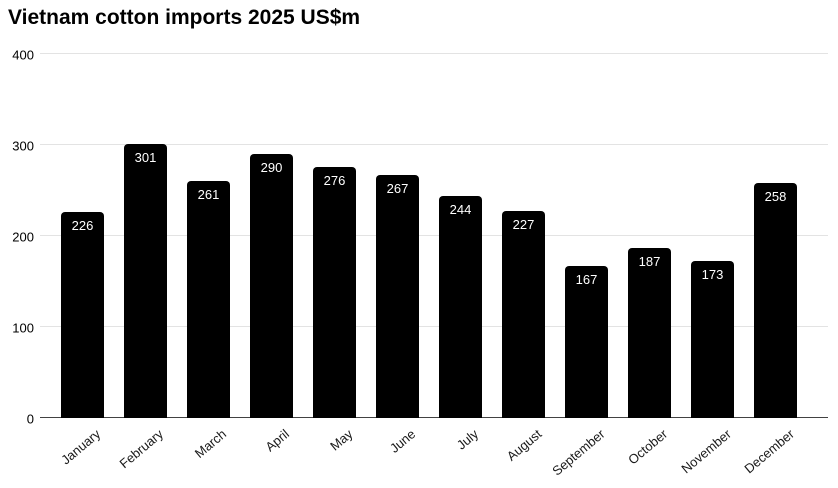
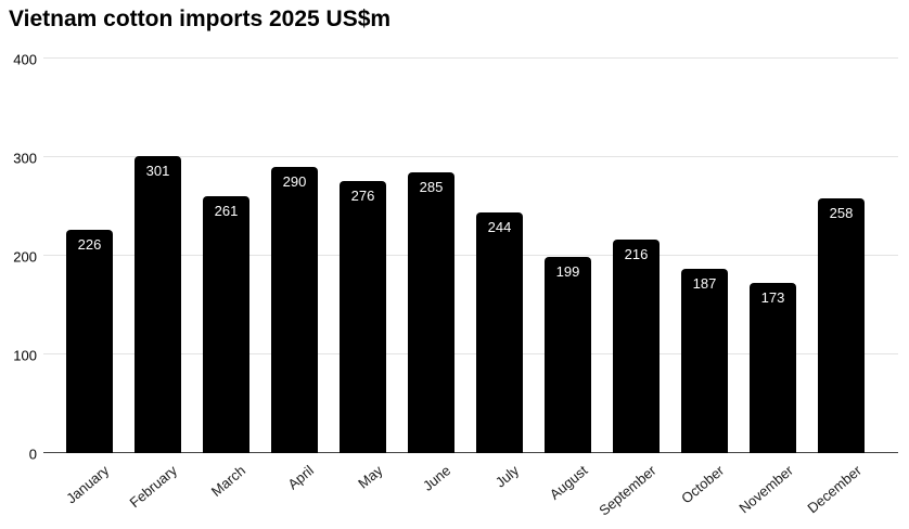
June: 267 -> 285
August: 227 -> 199
September: 167 -> 216
